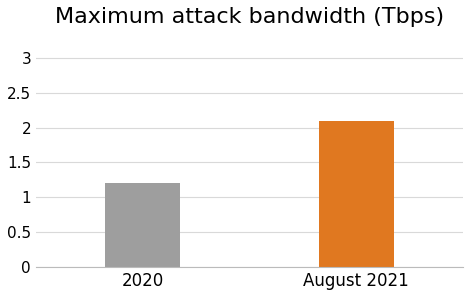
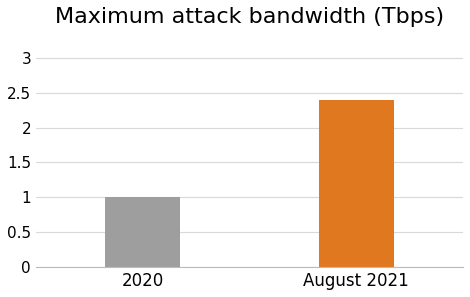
2020: 1.2 -> 1.0
August 2021: 2.1 -> 2.4
